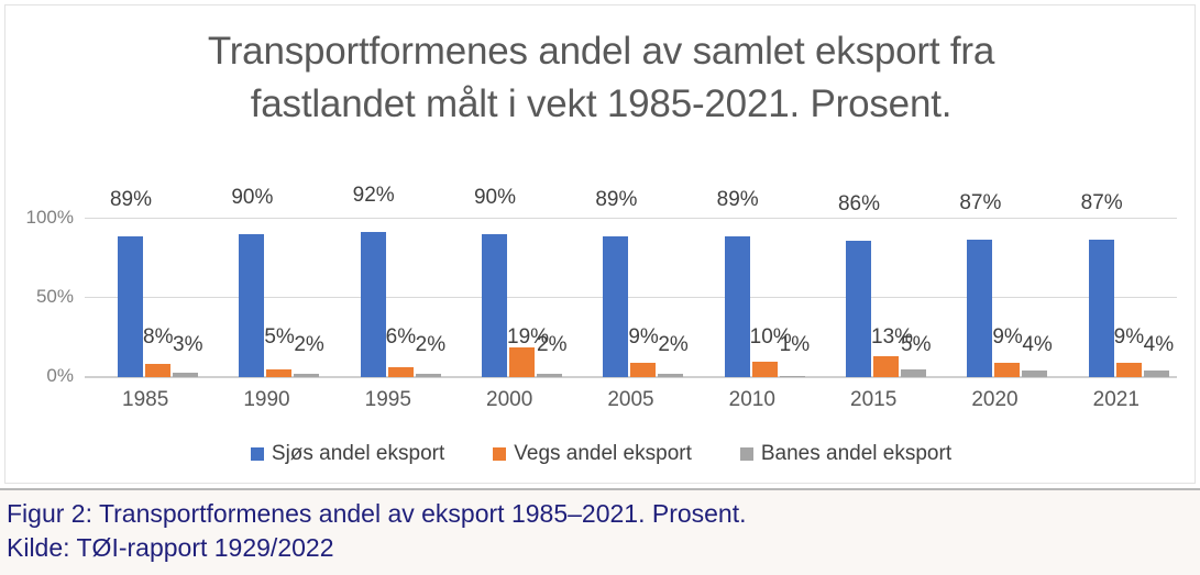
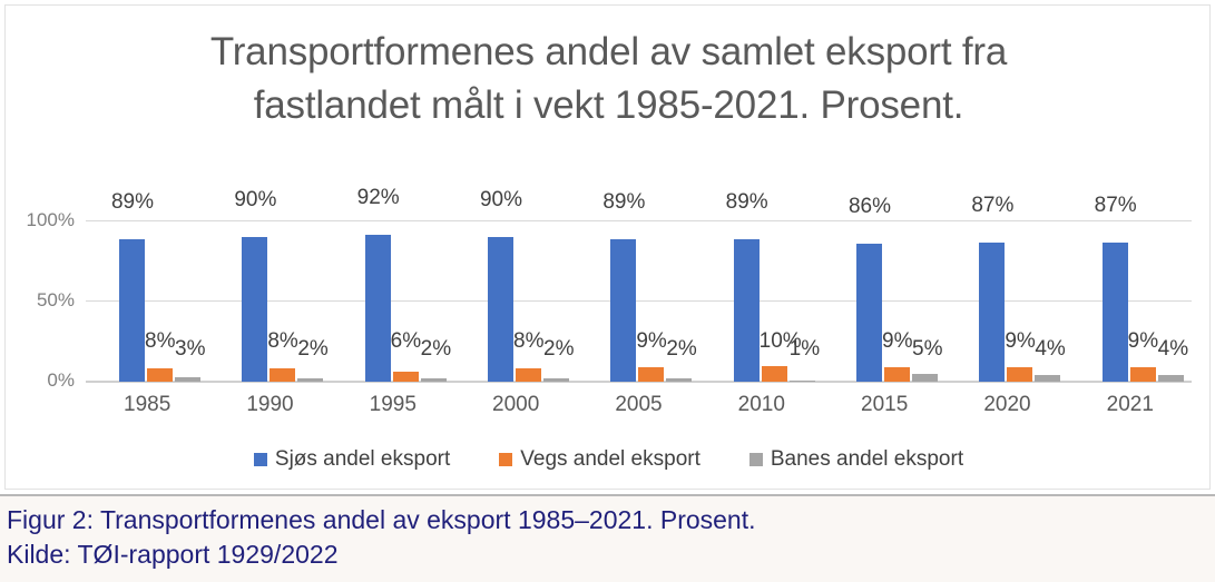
Vegs andel eksport/1990: 5% -> 8%
Vegs andel eksport/2000: 19% -> 8%
Vegs andel eksport/2015: 13% -> 9%
